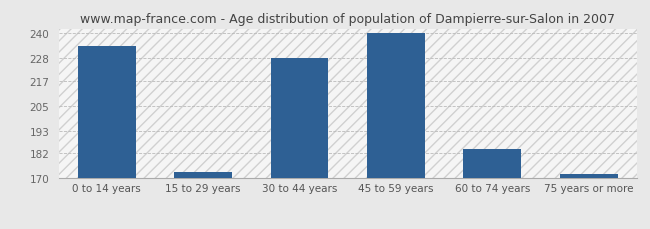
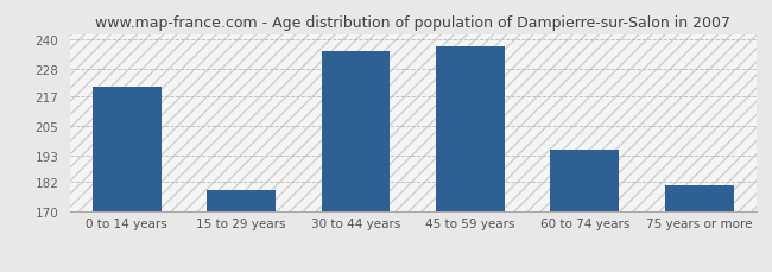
0 to 14 years: 234 -> 221
15 to 29 years: 173 -> 179
30 to 44 years: 228 -> 235
45 to 59 years: 240 -> 237
60 to 74 years: 184 -> 195
75 years or more: 172 -> 181
